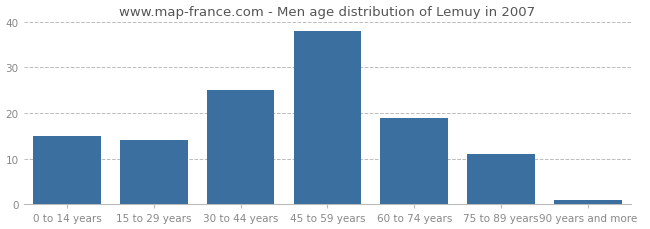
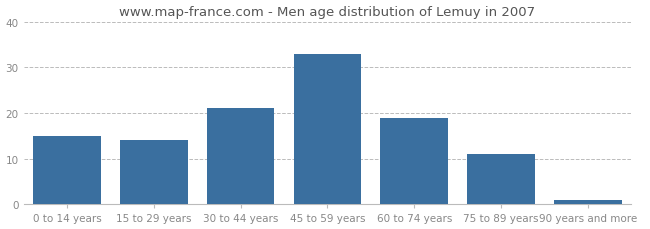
30 to 44 years: 25 -> 21
45 to 59 years: 38 -> 33
